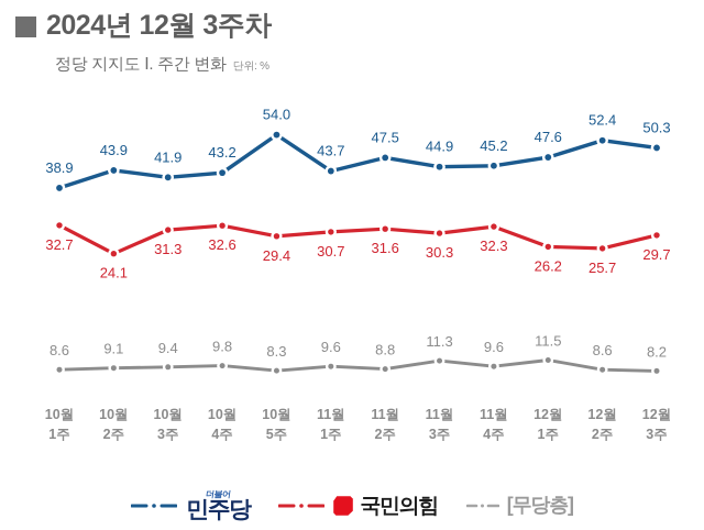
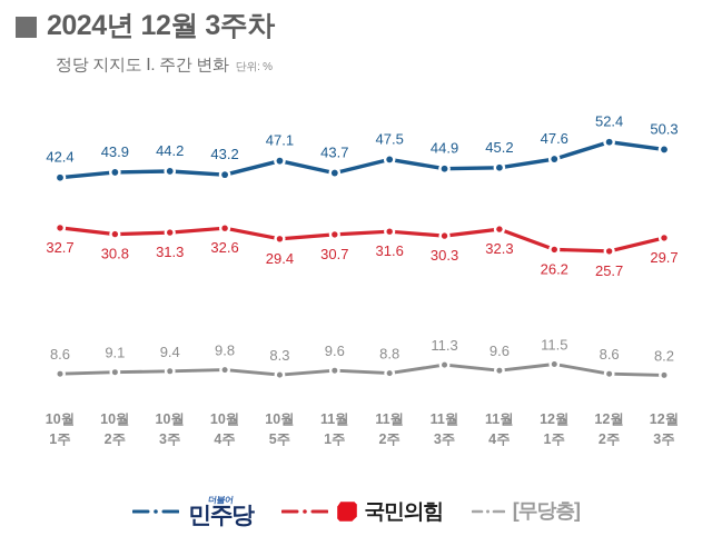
민주당/10월 1주: 38.9 -> 42.4
국민의힘/10월 2주: 24.1 -> 30.8
민주당/10월 3주: 41.9 -> 44.2
민주당/10월 5주: 54.0 -> 47.1
